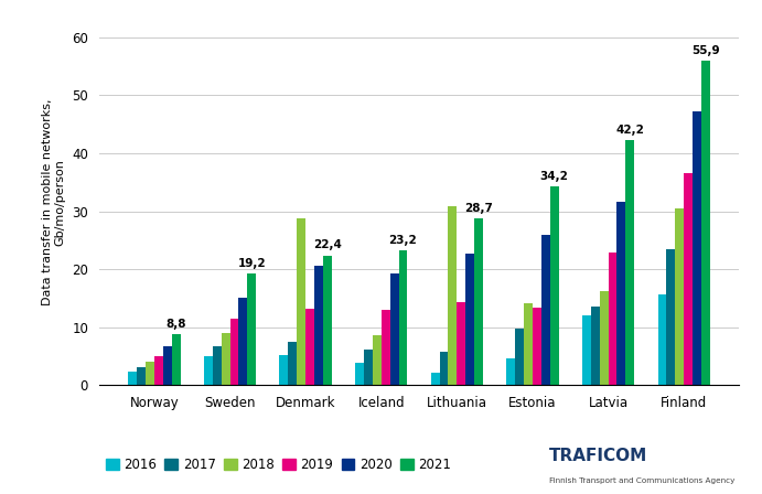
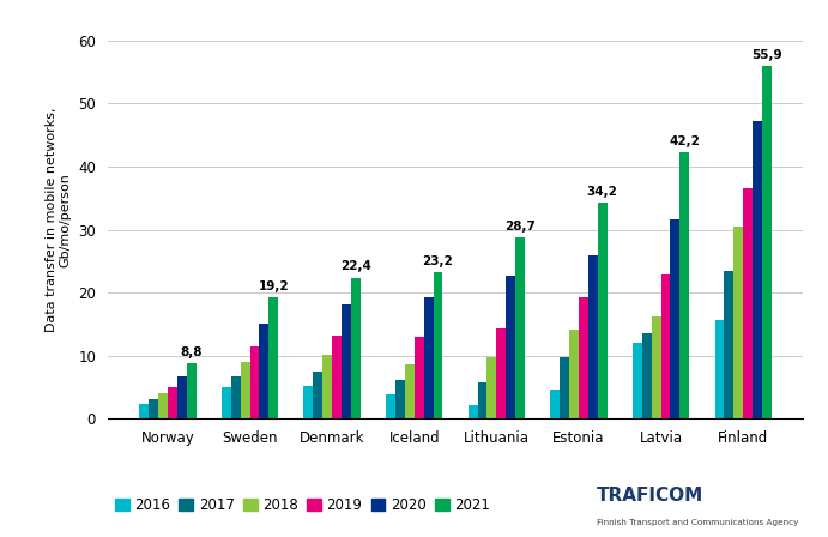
2018/Denmark: 28.8 -> 10.2
2020/Denmark: 20.6 -> 18.1
2018/Lithuania: 30.8 -> 9.7
2019/Estonia: 13.4 -> 19.3
